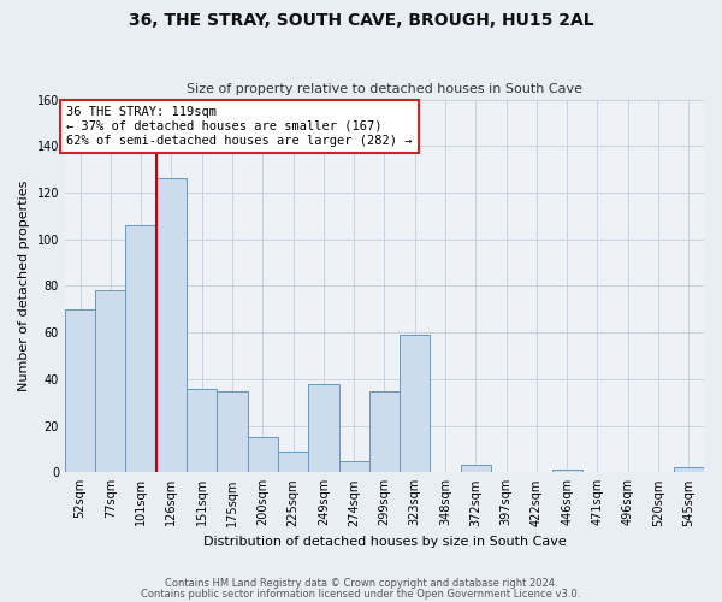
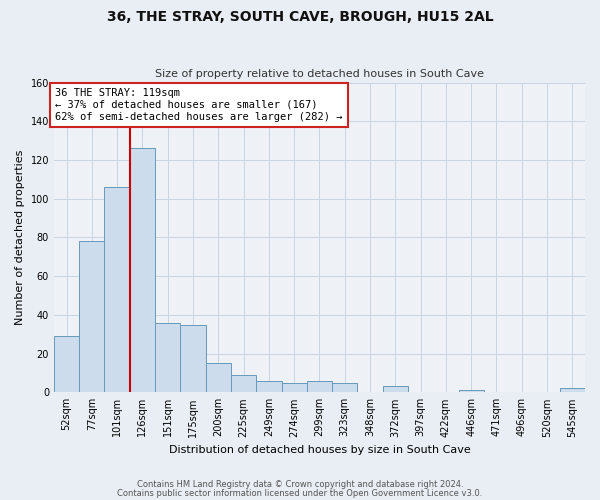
52sqm: 70 -> 29
249sqm: 38 -> 6
299sqm: 35 -> 6
323sqm: 59 -> 5
